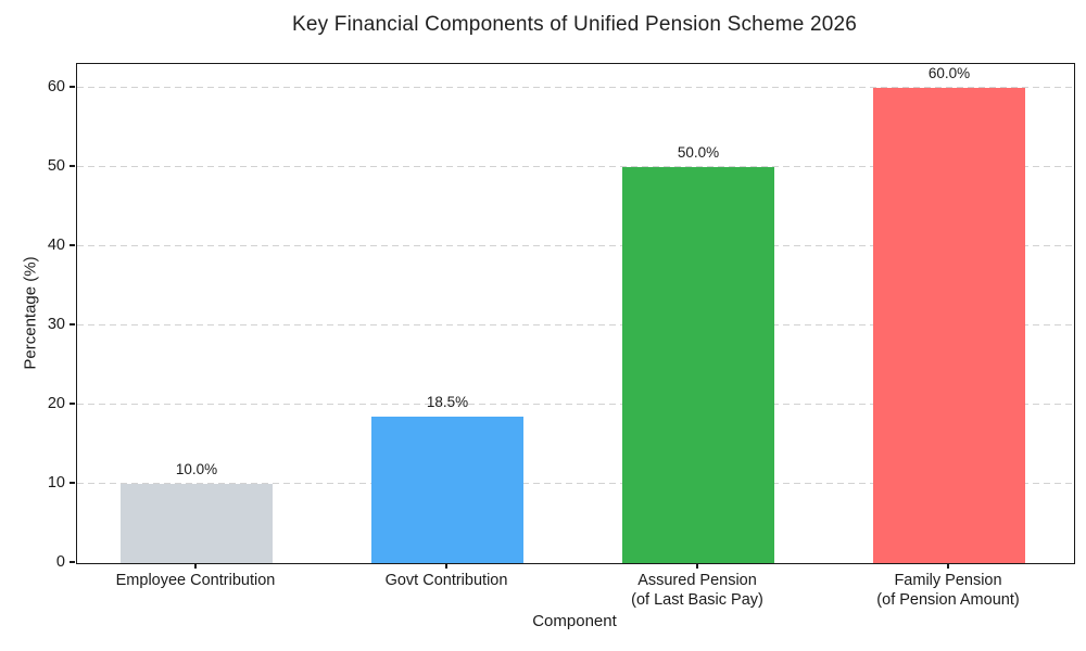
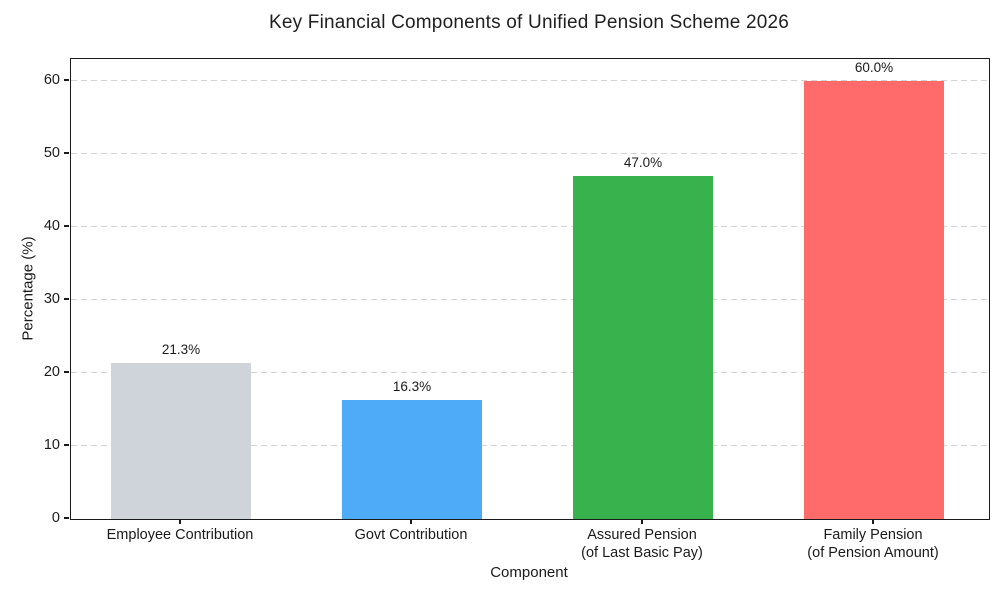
Employee Contribution: 10.0% -> 21.3%
Govt Contribution: 18.5% -> 16.3%
Assured Pension (of Last Basic Pay): 50.0% -> 47.0%
